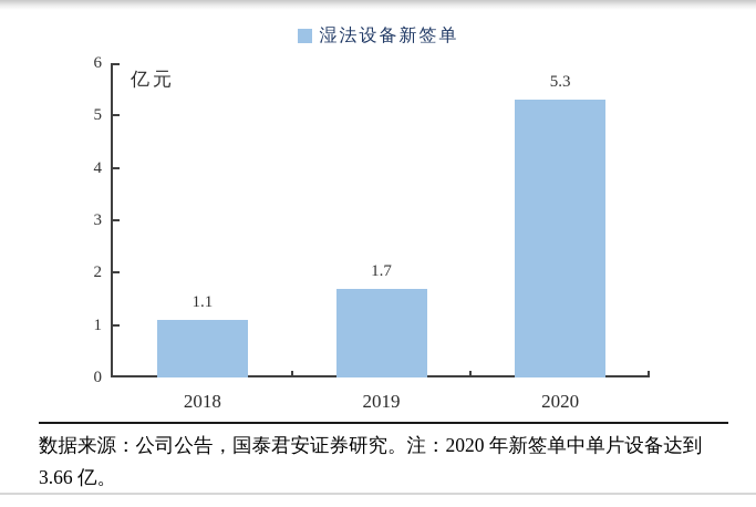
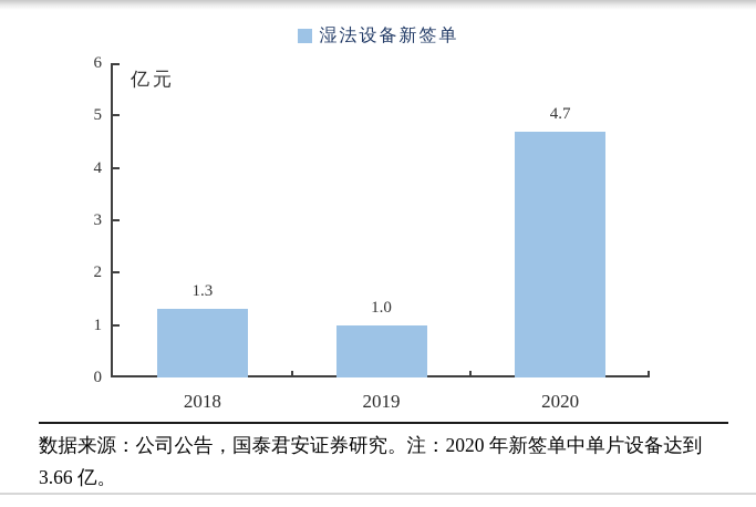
2018: 1.1 -> 1.3
2019: 1.7 -> 1.0
2020: 5.3 -> 4.7
